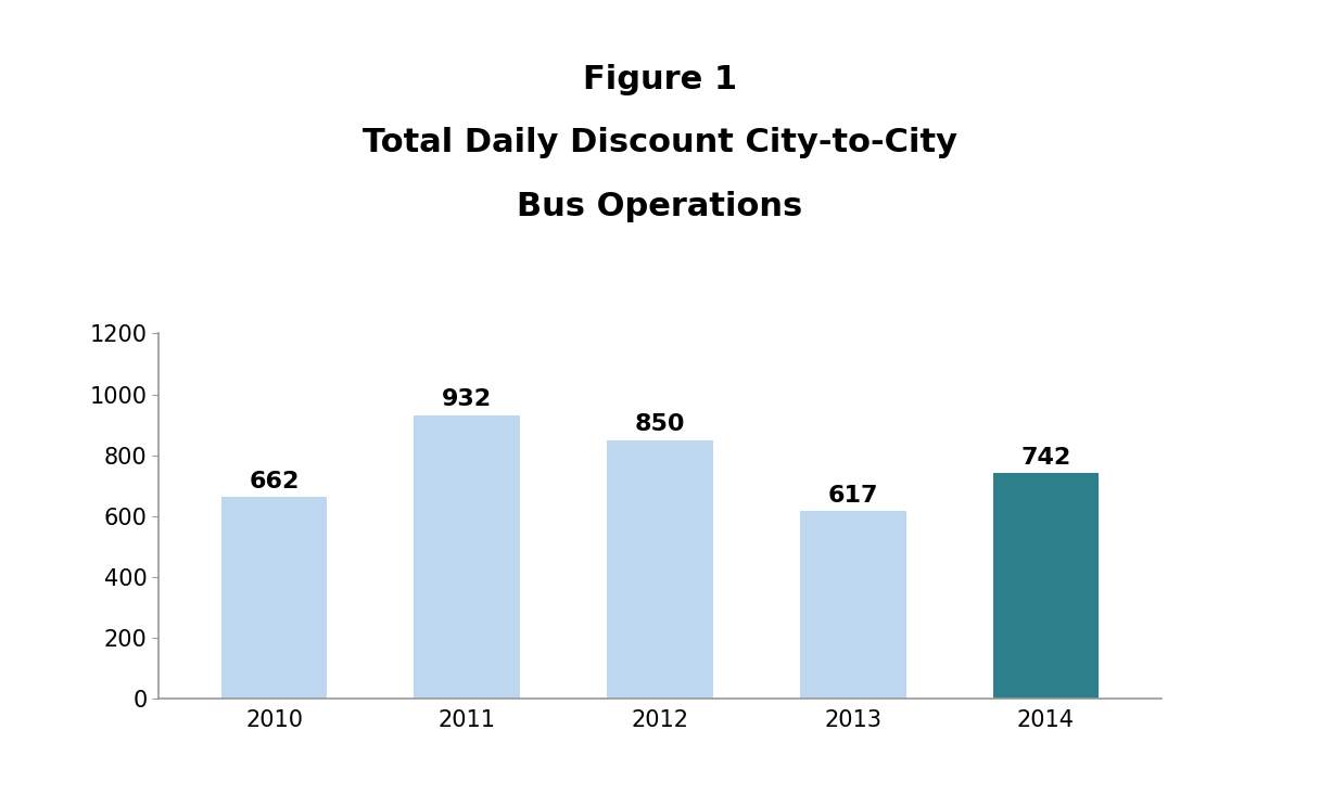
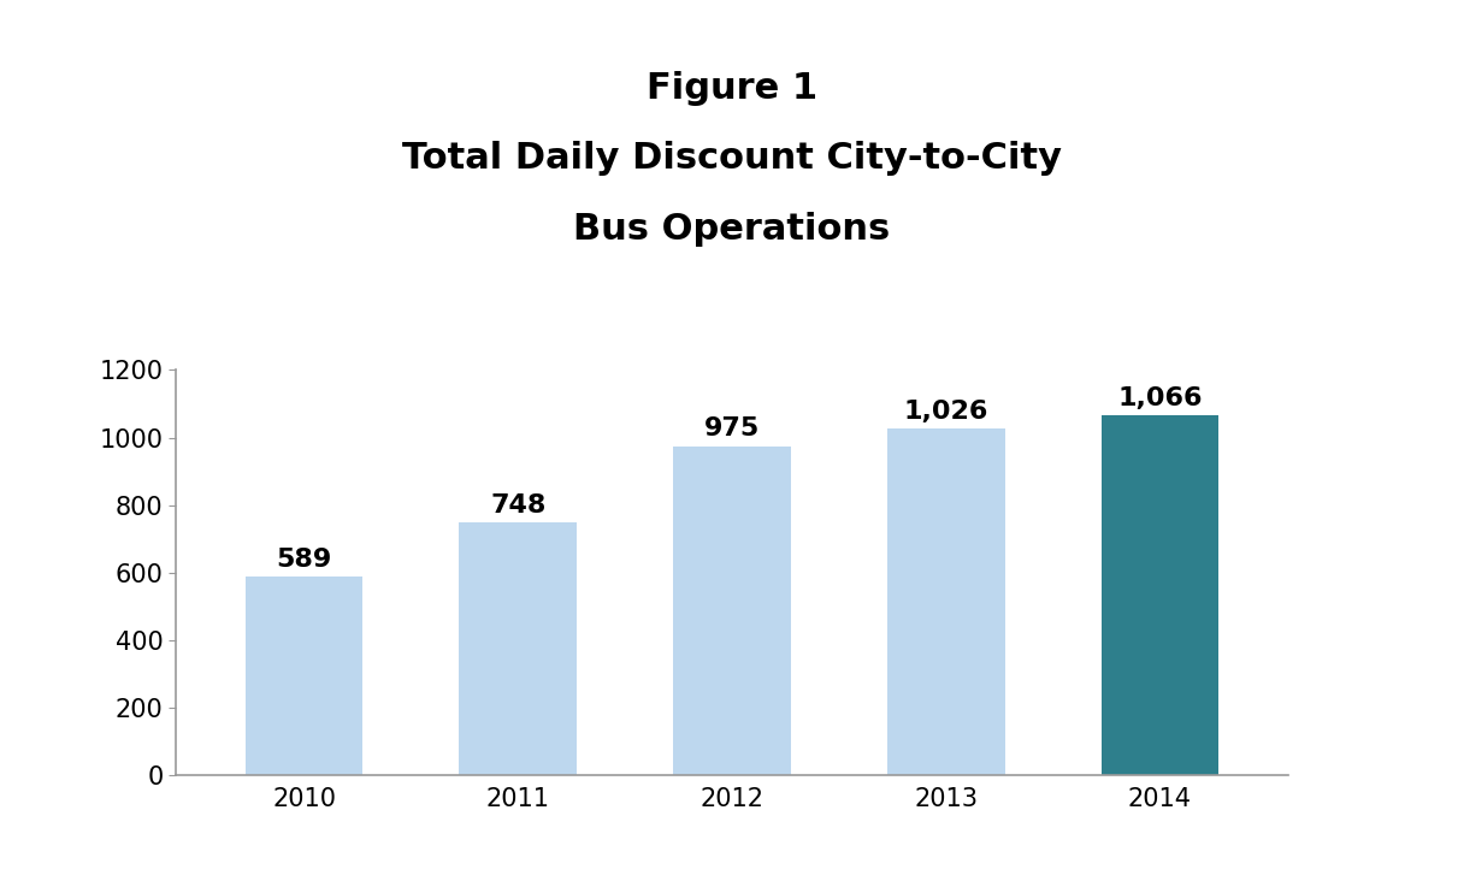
2010: 662 -> 589
2011: 932 -> 748
2012: 850 -> 975
2013: 617 -> 1,026
2014: 742 -> 1,066
